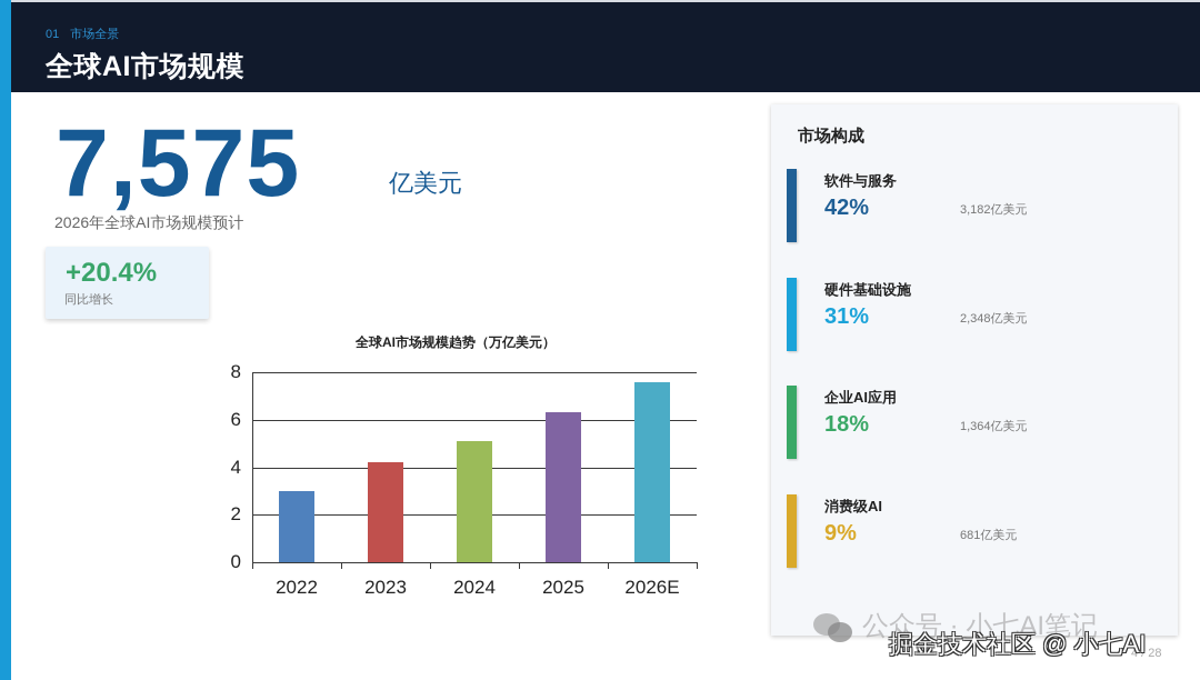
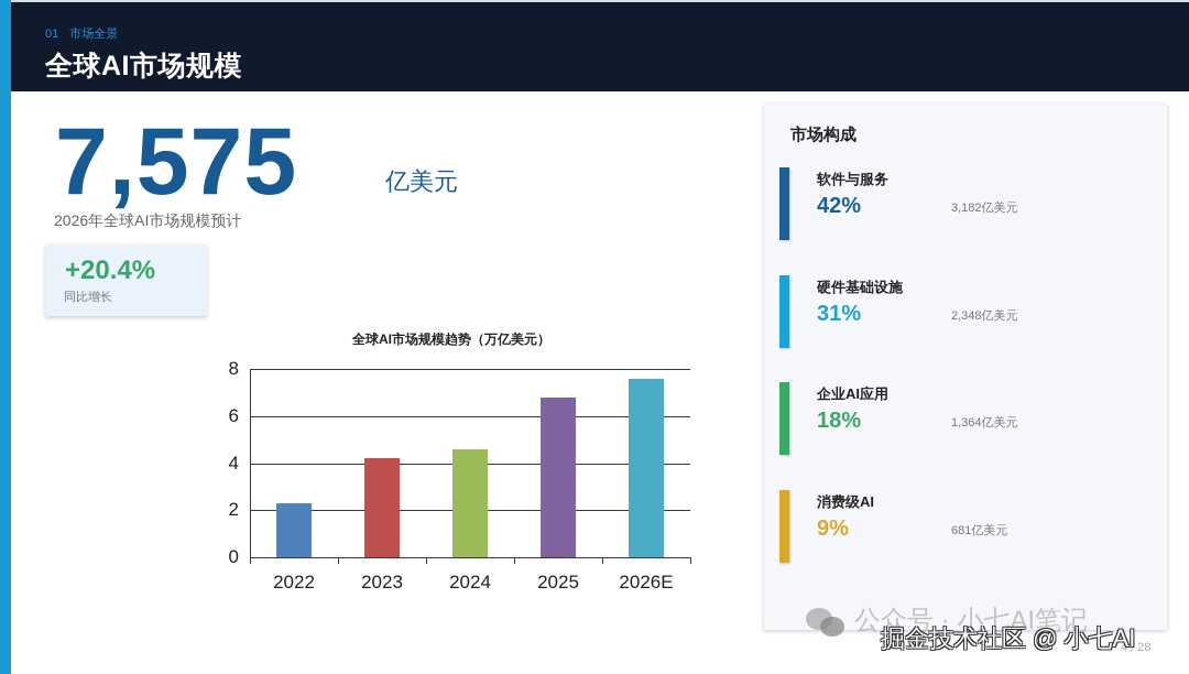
2022: 3.0 -> 2.3
2024: 5.1 -> 4.6
2025: 6.3 -> 6.8
